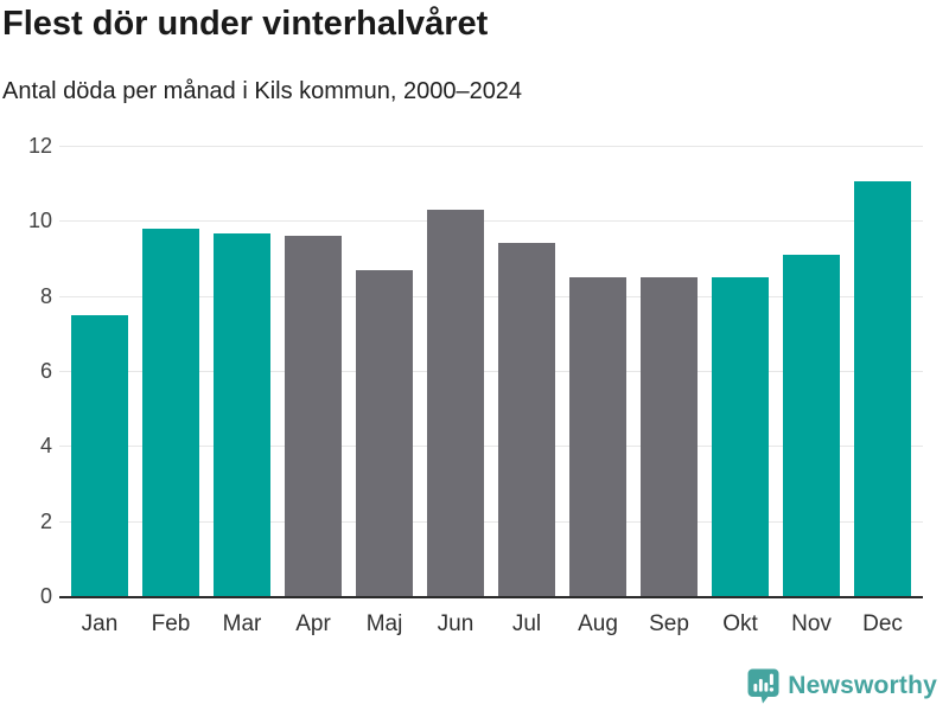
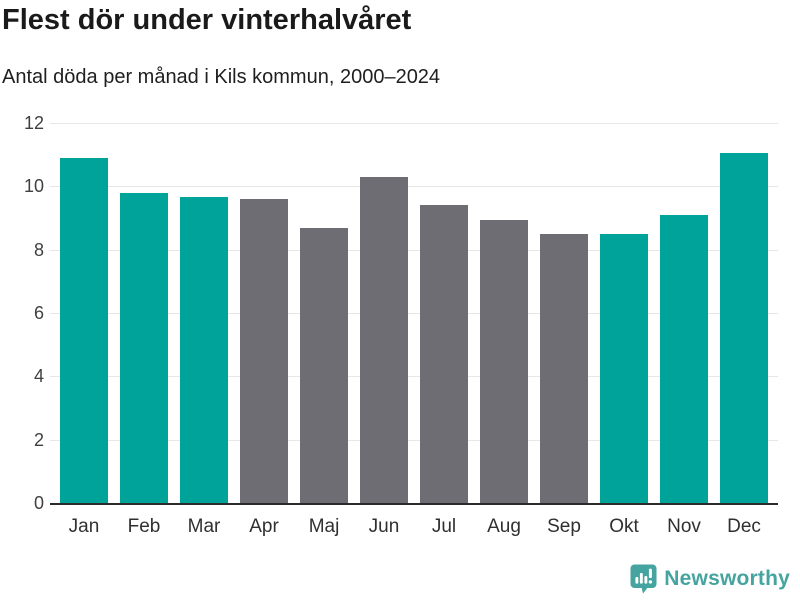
Jan: 7.5 -> 10.9
Aug: 8.5 -> 8.9
